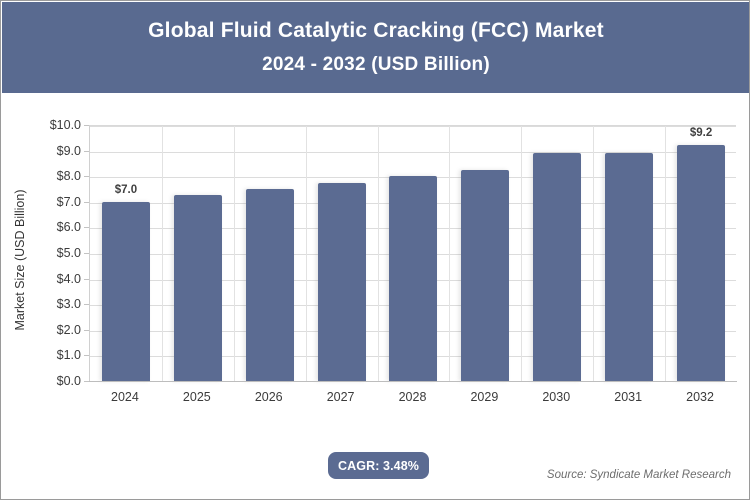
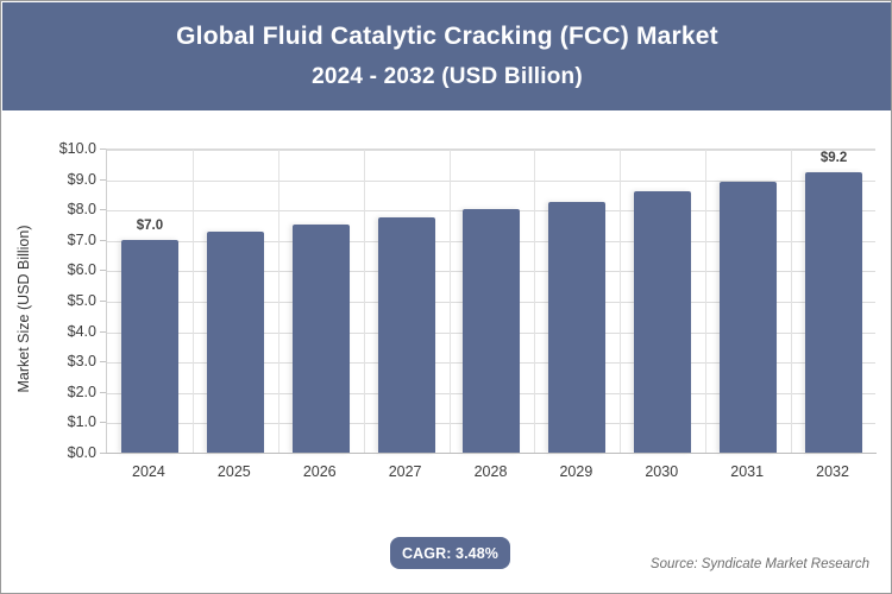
2030: $8.9 -> $8.6
